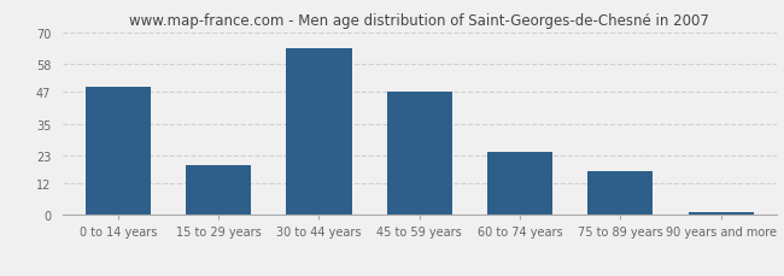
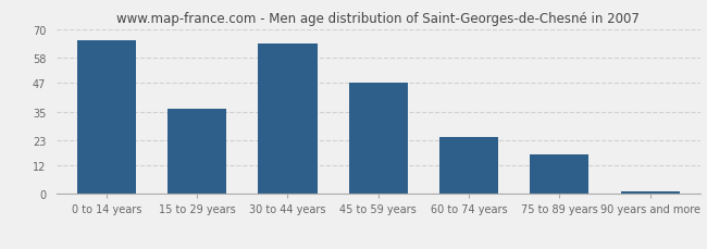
0 to 14 years: 49 -> 65
15 to 29 years: 19 -> 36
